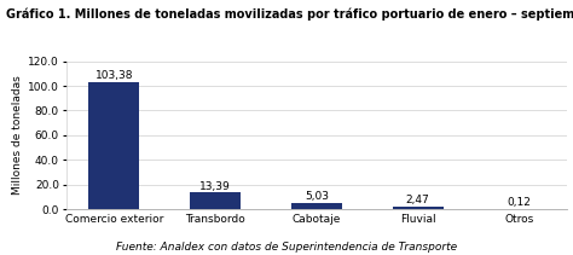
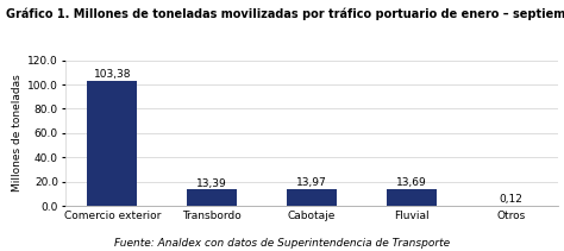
Cabotaje: 5,03 -> 13,97
Fluvial: 2,47 -> 13,69
